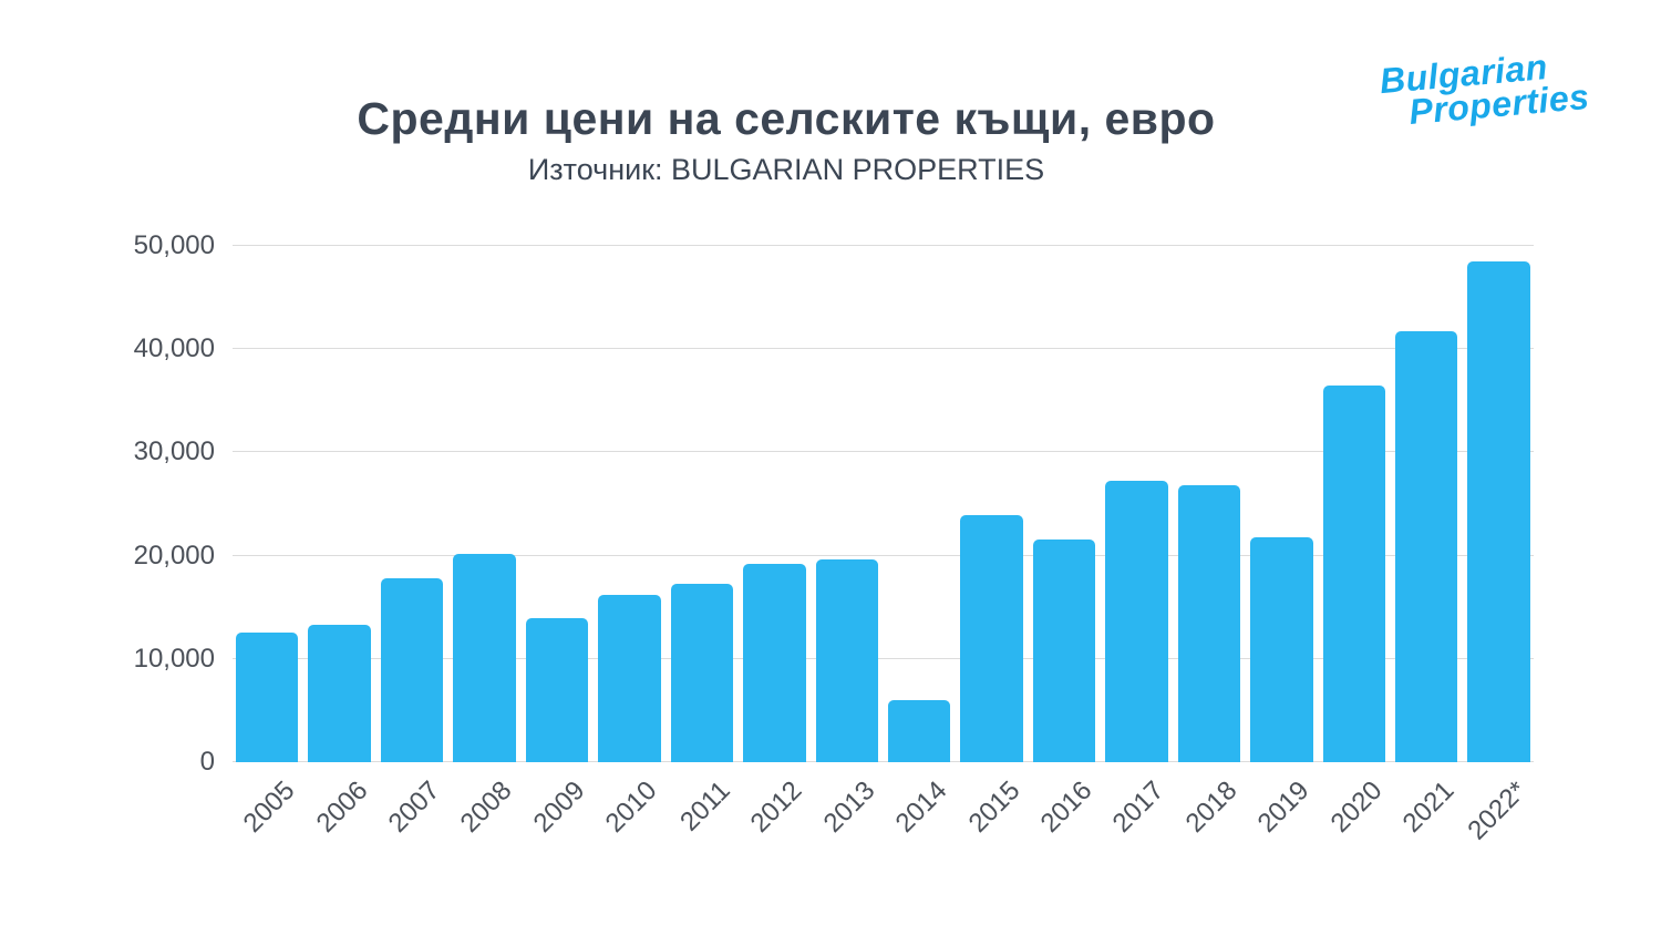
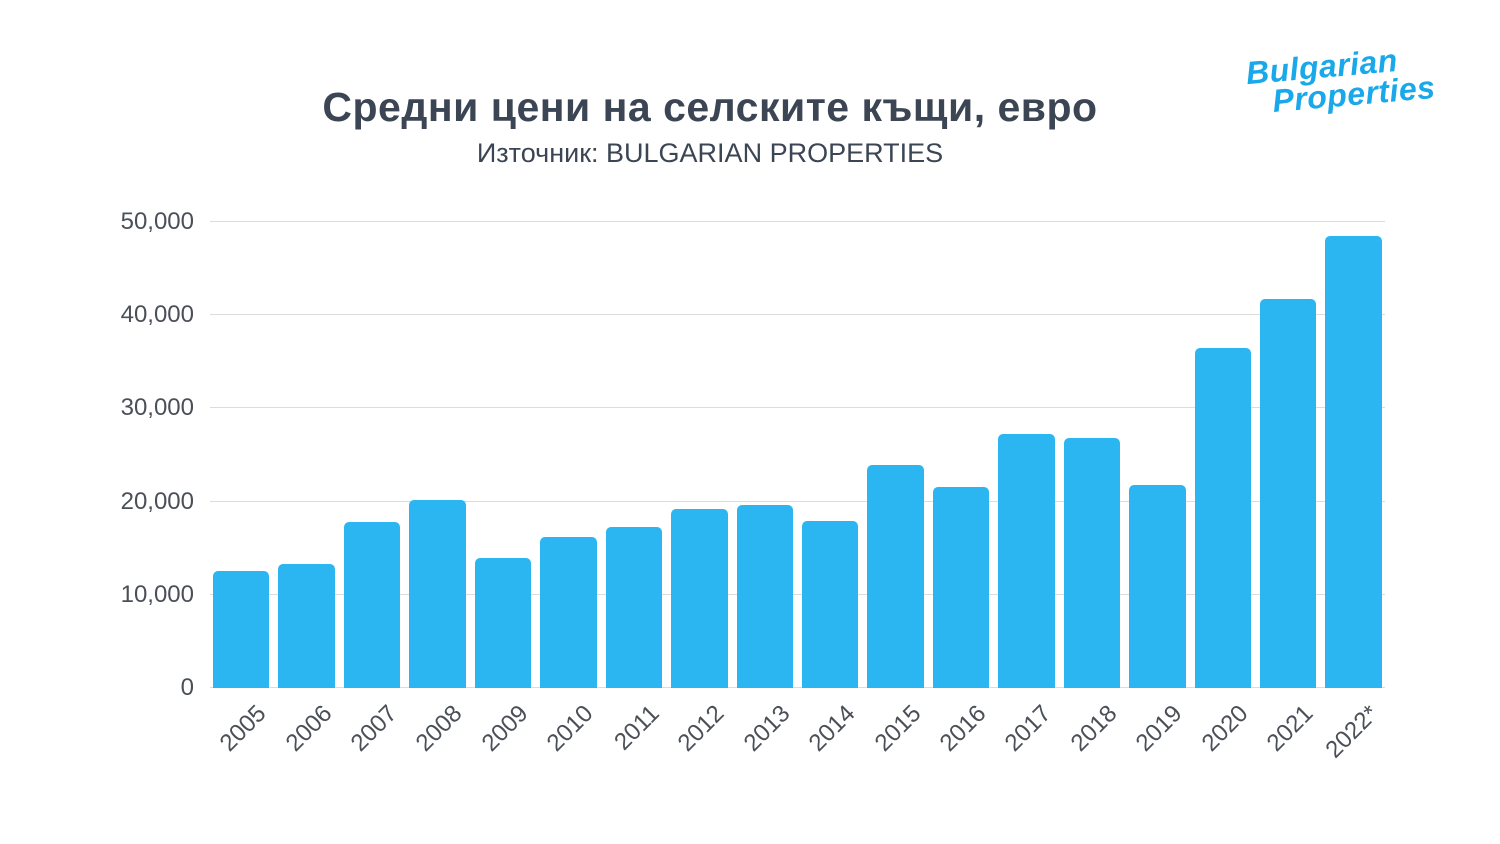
2014: 6000 -> 18000
